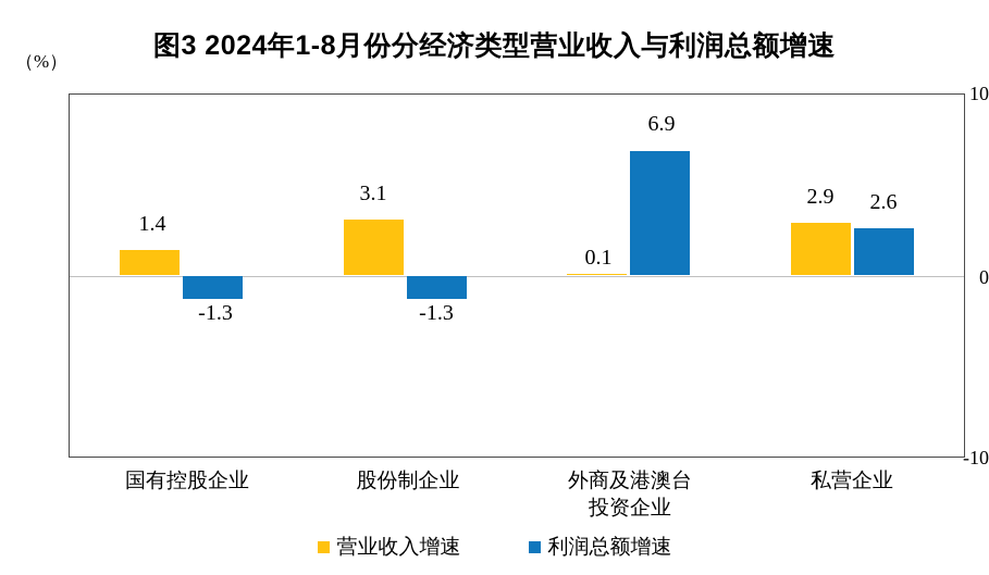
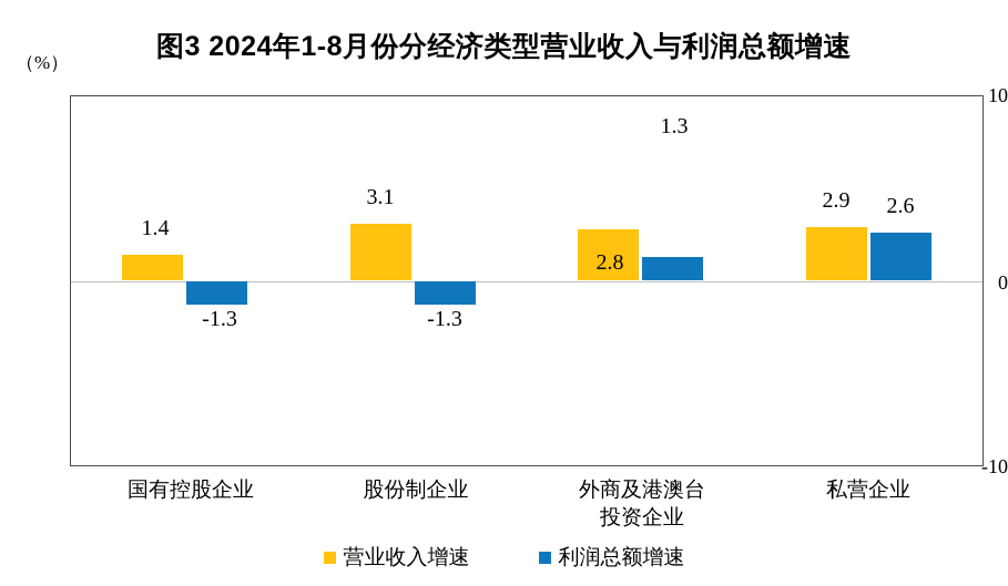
营业收入增速/外商及港澳台 投资企业: 0.1 -> 2.8
利润总额增速/外商及港澳台 投资企业: 6.9 -> 1.3
